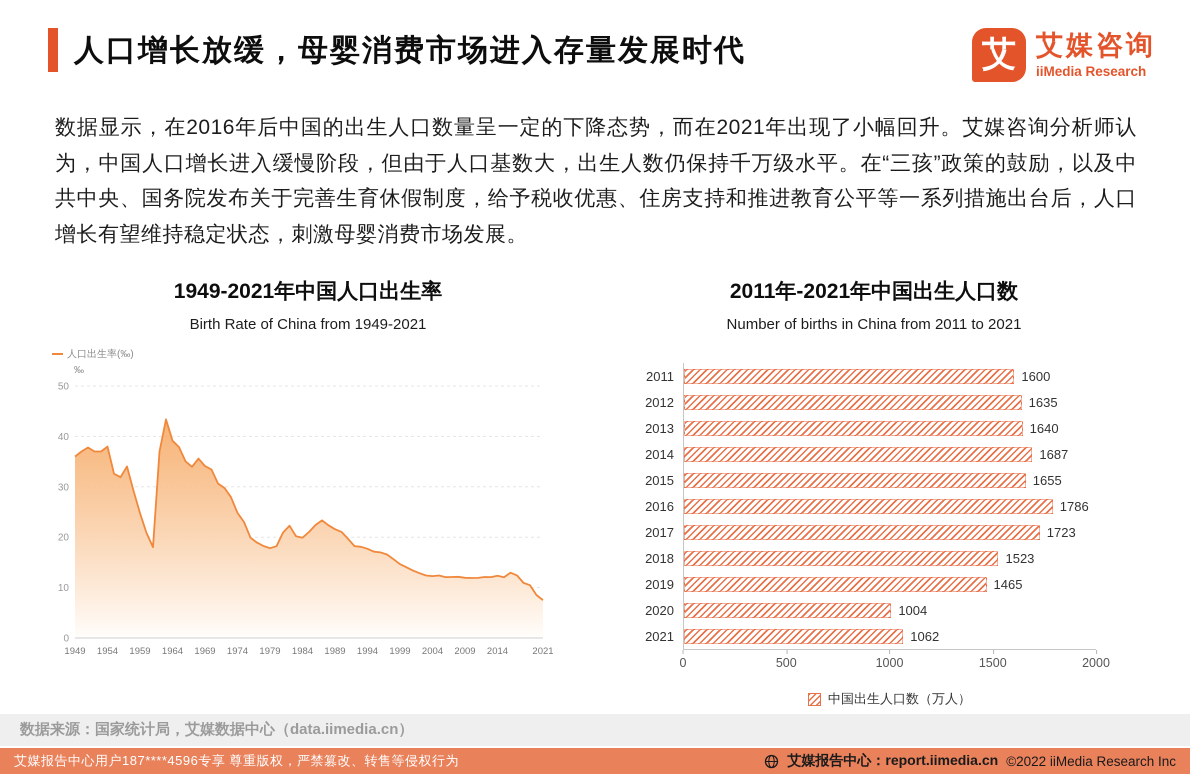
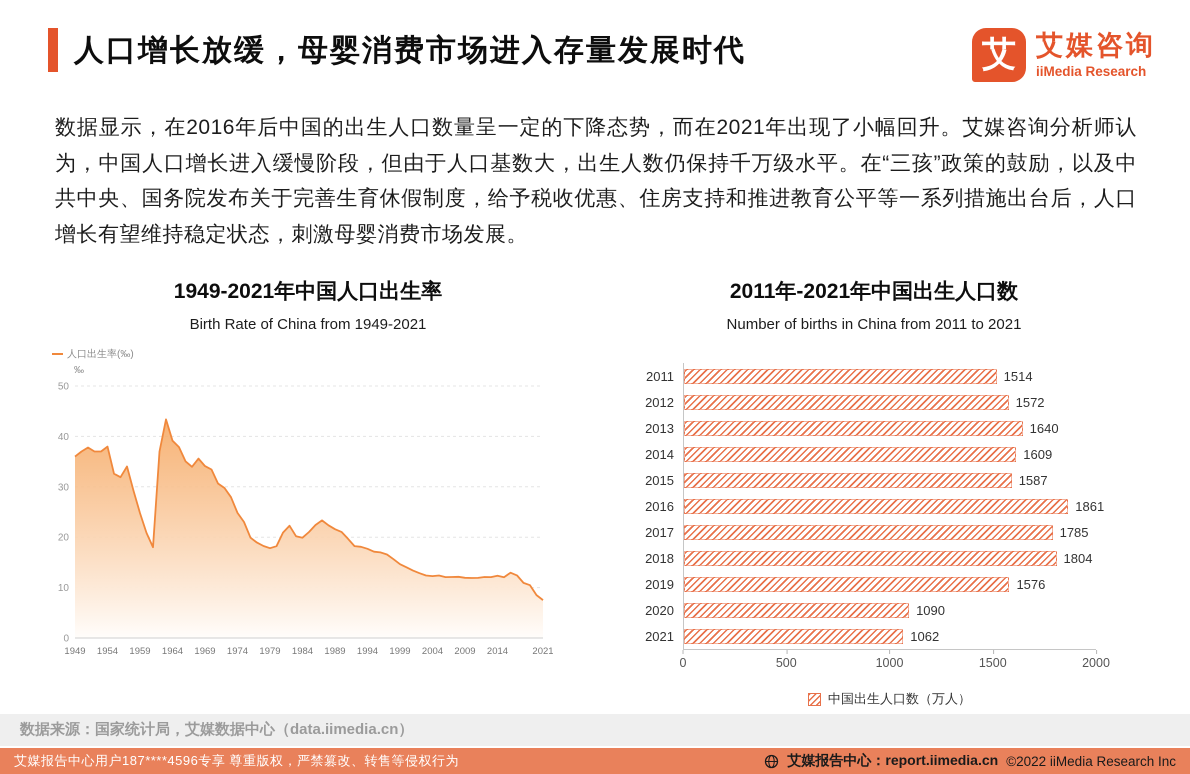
2011年-2021年中国出生人口数/2011: 1600 -> 1514
2011年-2021年中国出生人口数/2012: 1635 -> 1572
2011年-2021年中国出生人口数/2014: 1687 -> 1609
2011年-2021年中国出生人口数/2015: 1655 -> 1587
2011年-2021年中国出生人口数/2016: 1786 -> 1861
2011年-2021年中国出生人口数/2017: 1723 -> 1785
2011年-2021年中国出生人口数/2018: 1523 -> 1804
2011年-2021年中国出生人口数/2019: 1465 -> 1576
2011年-2021年中国出生人口数/2020: 1004 -> 1090
